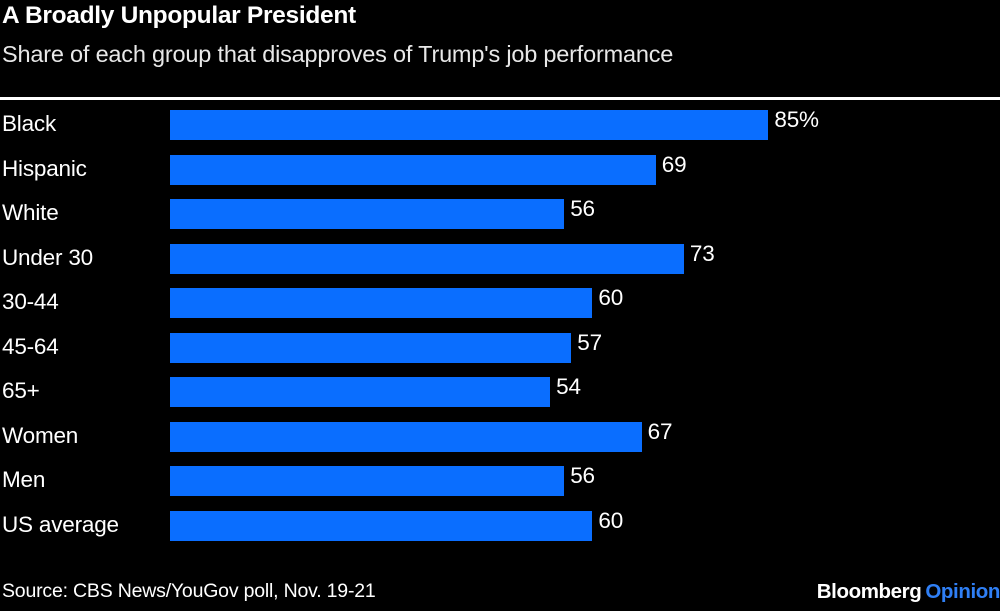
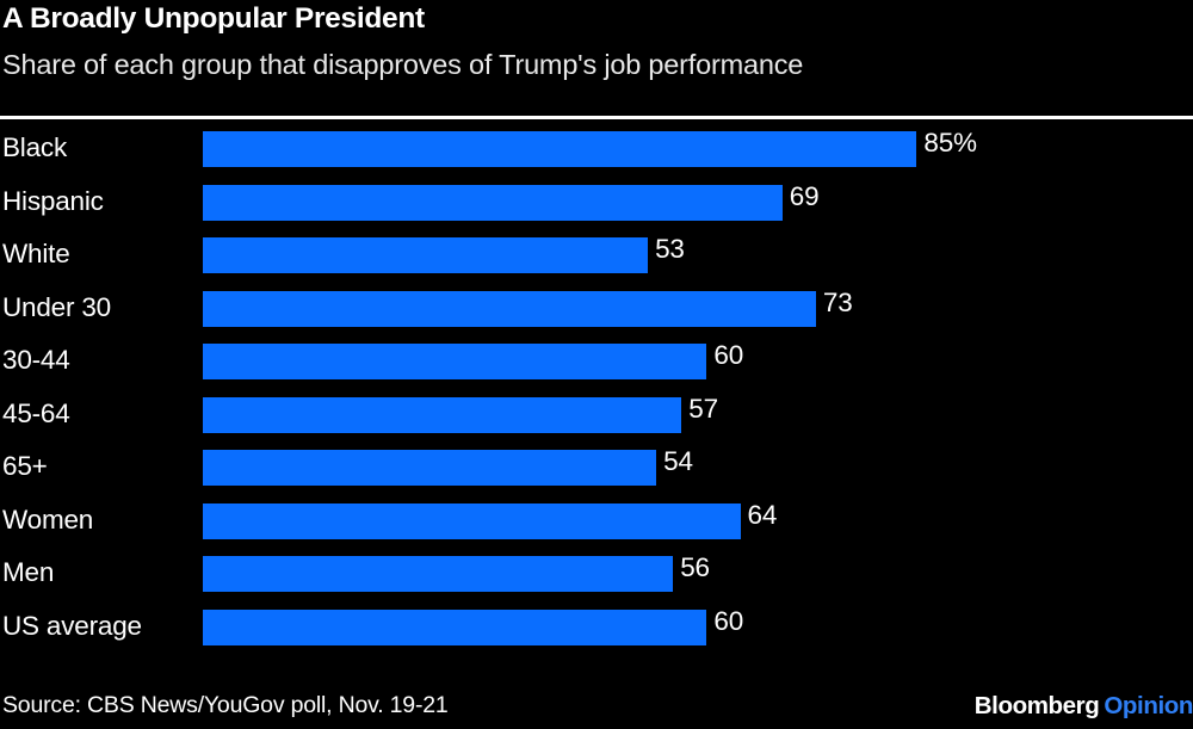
White: 56 -> 53
Women: 67 -> 64
